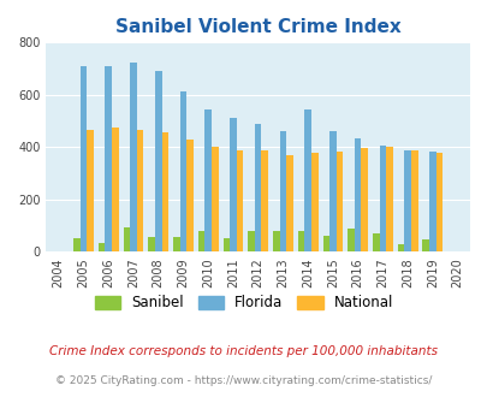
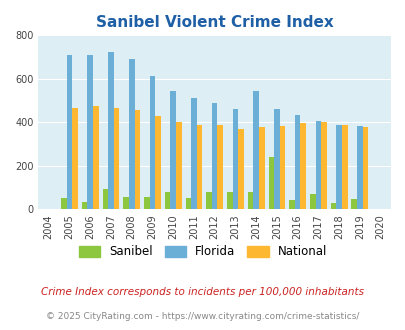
Sanibel/2015: 62 -> 240
Sanibel/2016: 90 -> 45
